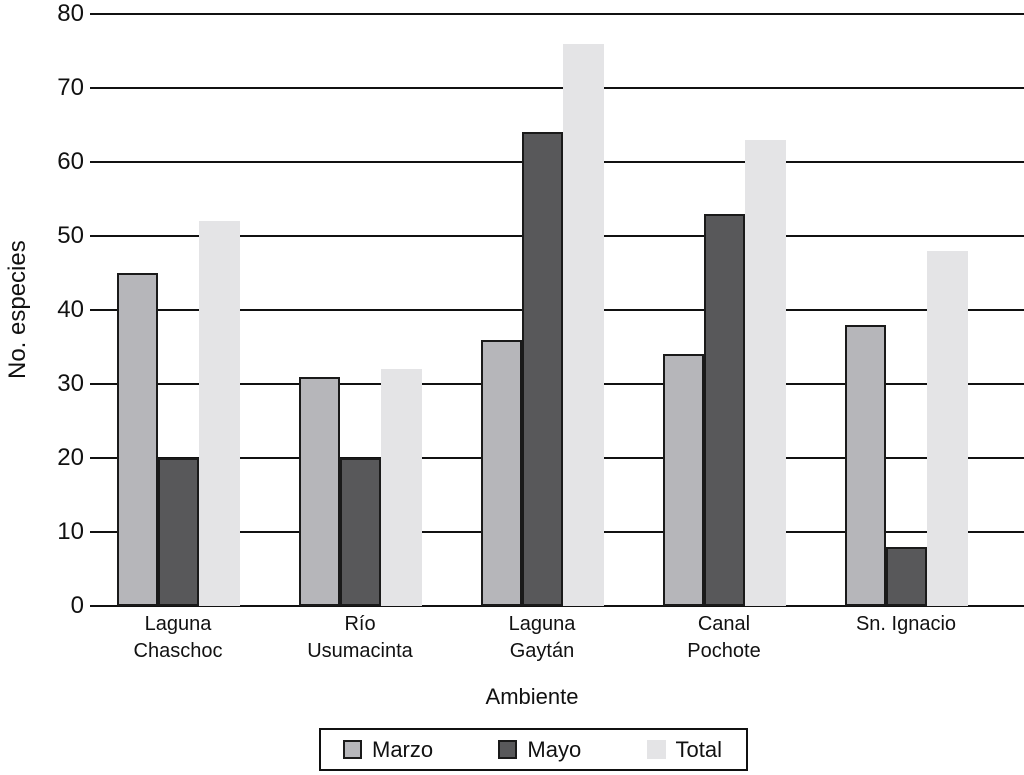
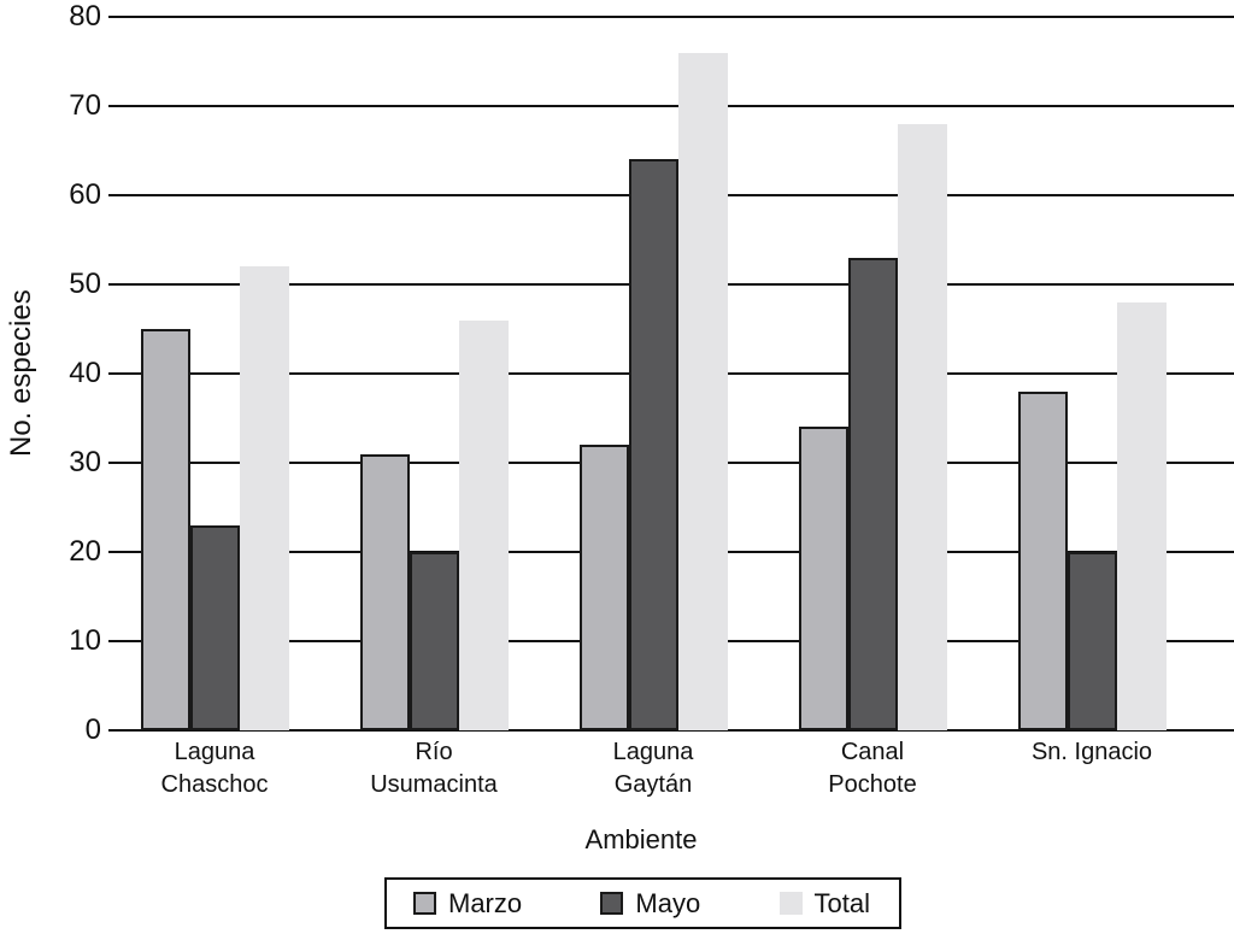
Mayo/Laguna Chaschoc: 20 -> 23
Total/Río Usumacinta: 32 -> 46
Marzo/Laguna Gaytán: 36 -> 32
Total/Canal Pochote: 63 -> 68
Mayo/Sn. Ignacio: 8 -> 20
